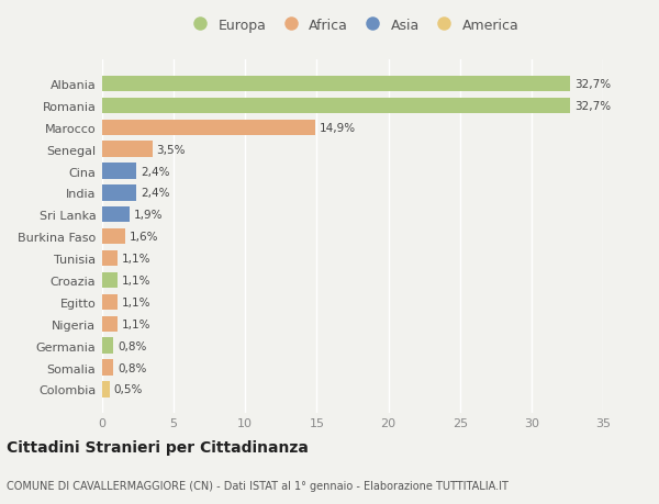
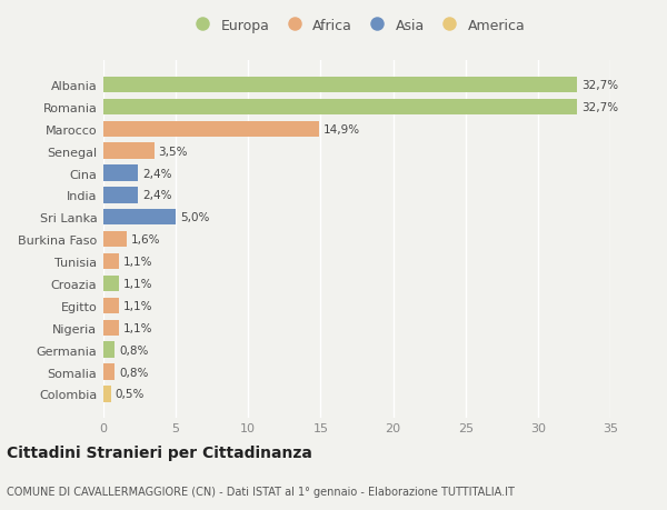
Sri Lanka: 1,9% -> 5,0%
